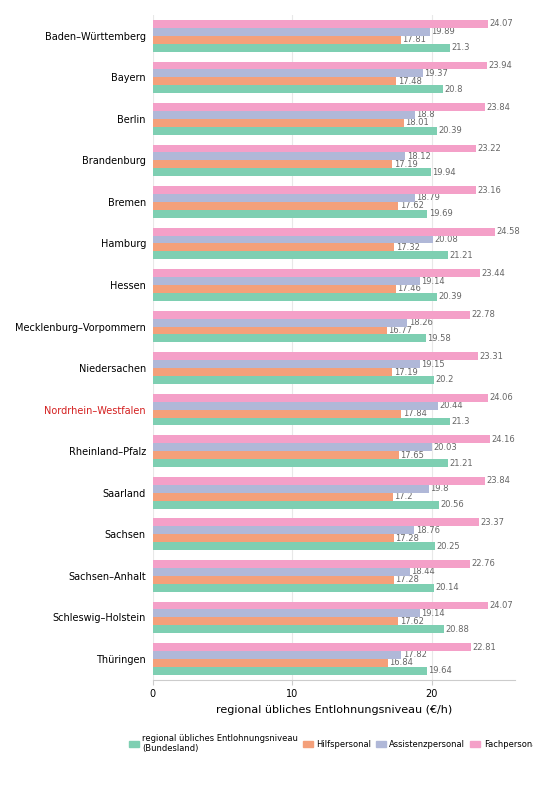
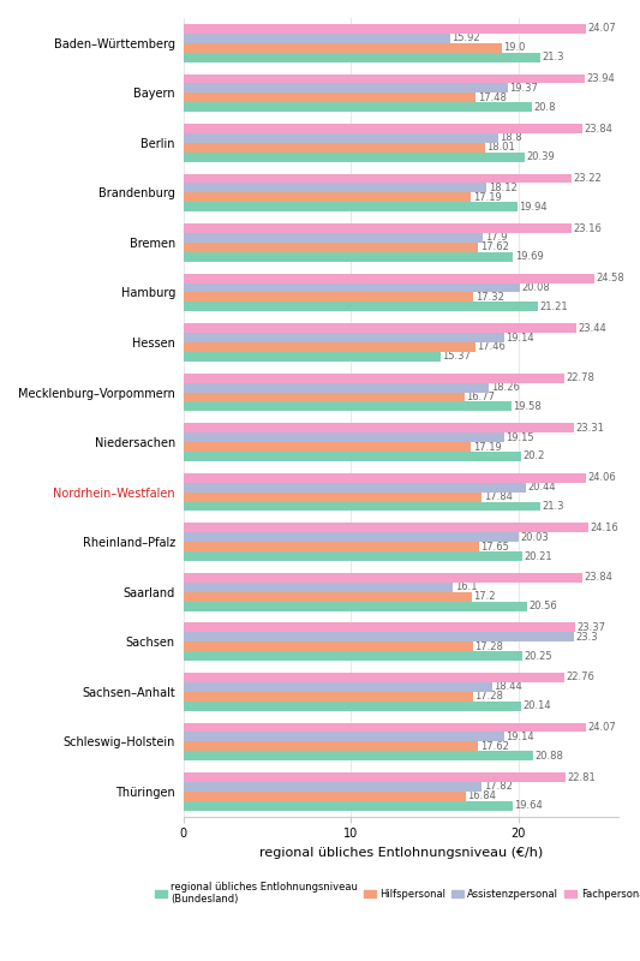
Assistenzpersonal/Baden–Württemberg: 19.89 -> 15.92
Hilfspersonal/Baden–Württemberg: 17.81 -> 19.0
Assistenzpersonal/Bremen: 18.79 -> 17.9
regional übliches Entlohnungsniveau (Bundesland)/Hessen: 20.39 -> 15.37
regional übliches Entlohnungsniveau (Bundesland)/Rheinland–Pfalz: 21.21 -> 20.21
Assistenzpersonal/Saarland: 19.8 -> 16.1
Assistenzpersonal/Sachsen: 18.76 -> 23.3
